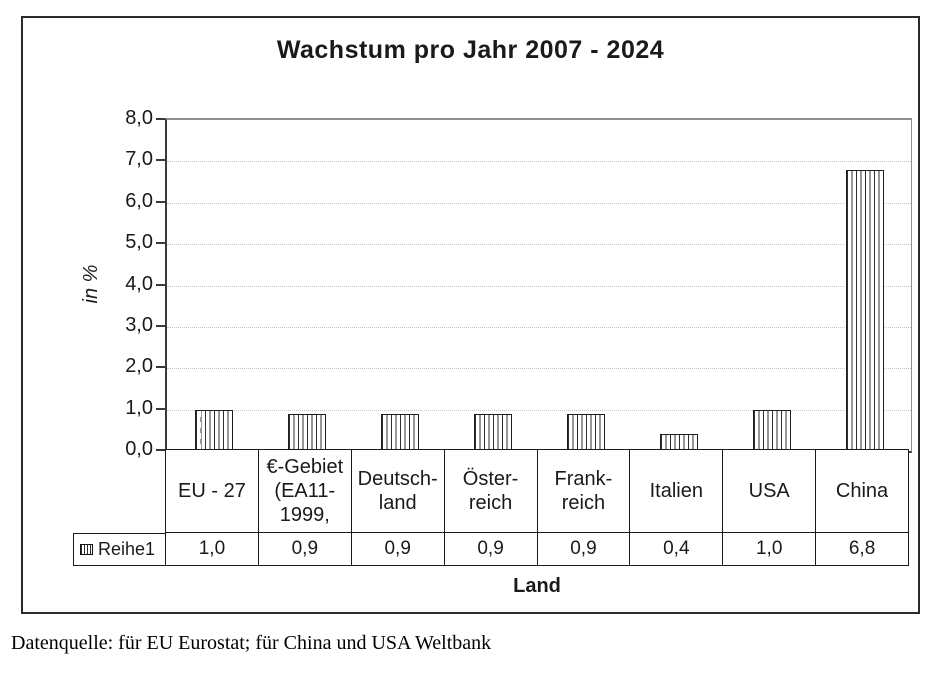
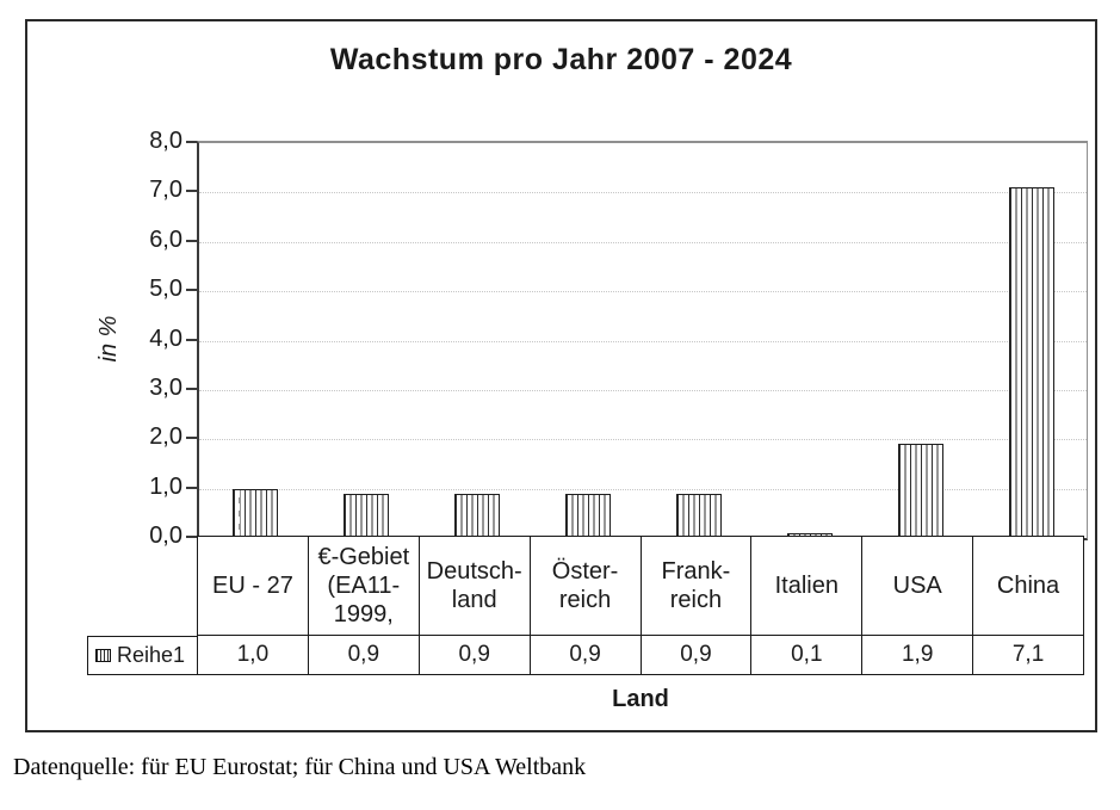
Italien: 0,4 -> 0,1
USA: 1,0 -> 1,9
China: 6,8 -> 7,1
